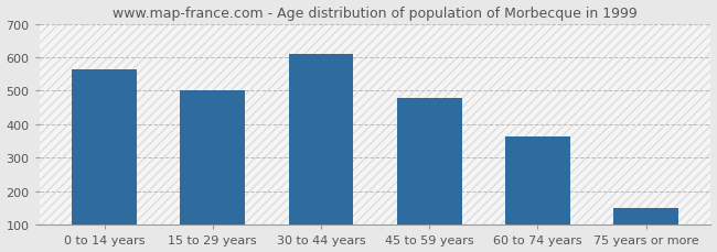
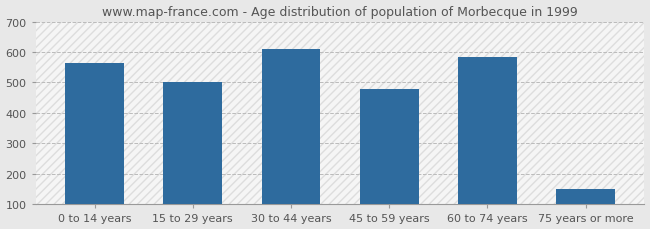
60 to 74 years: 363 -> 585
